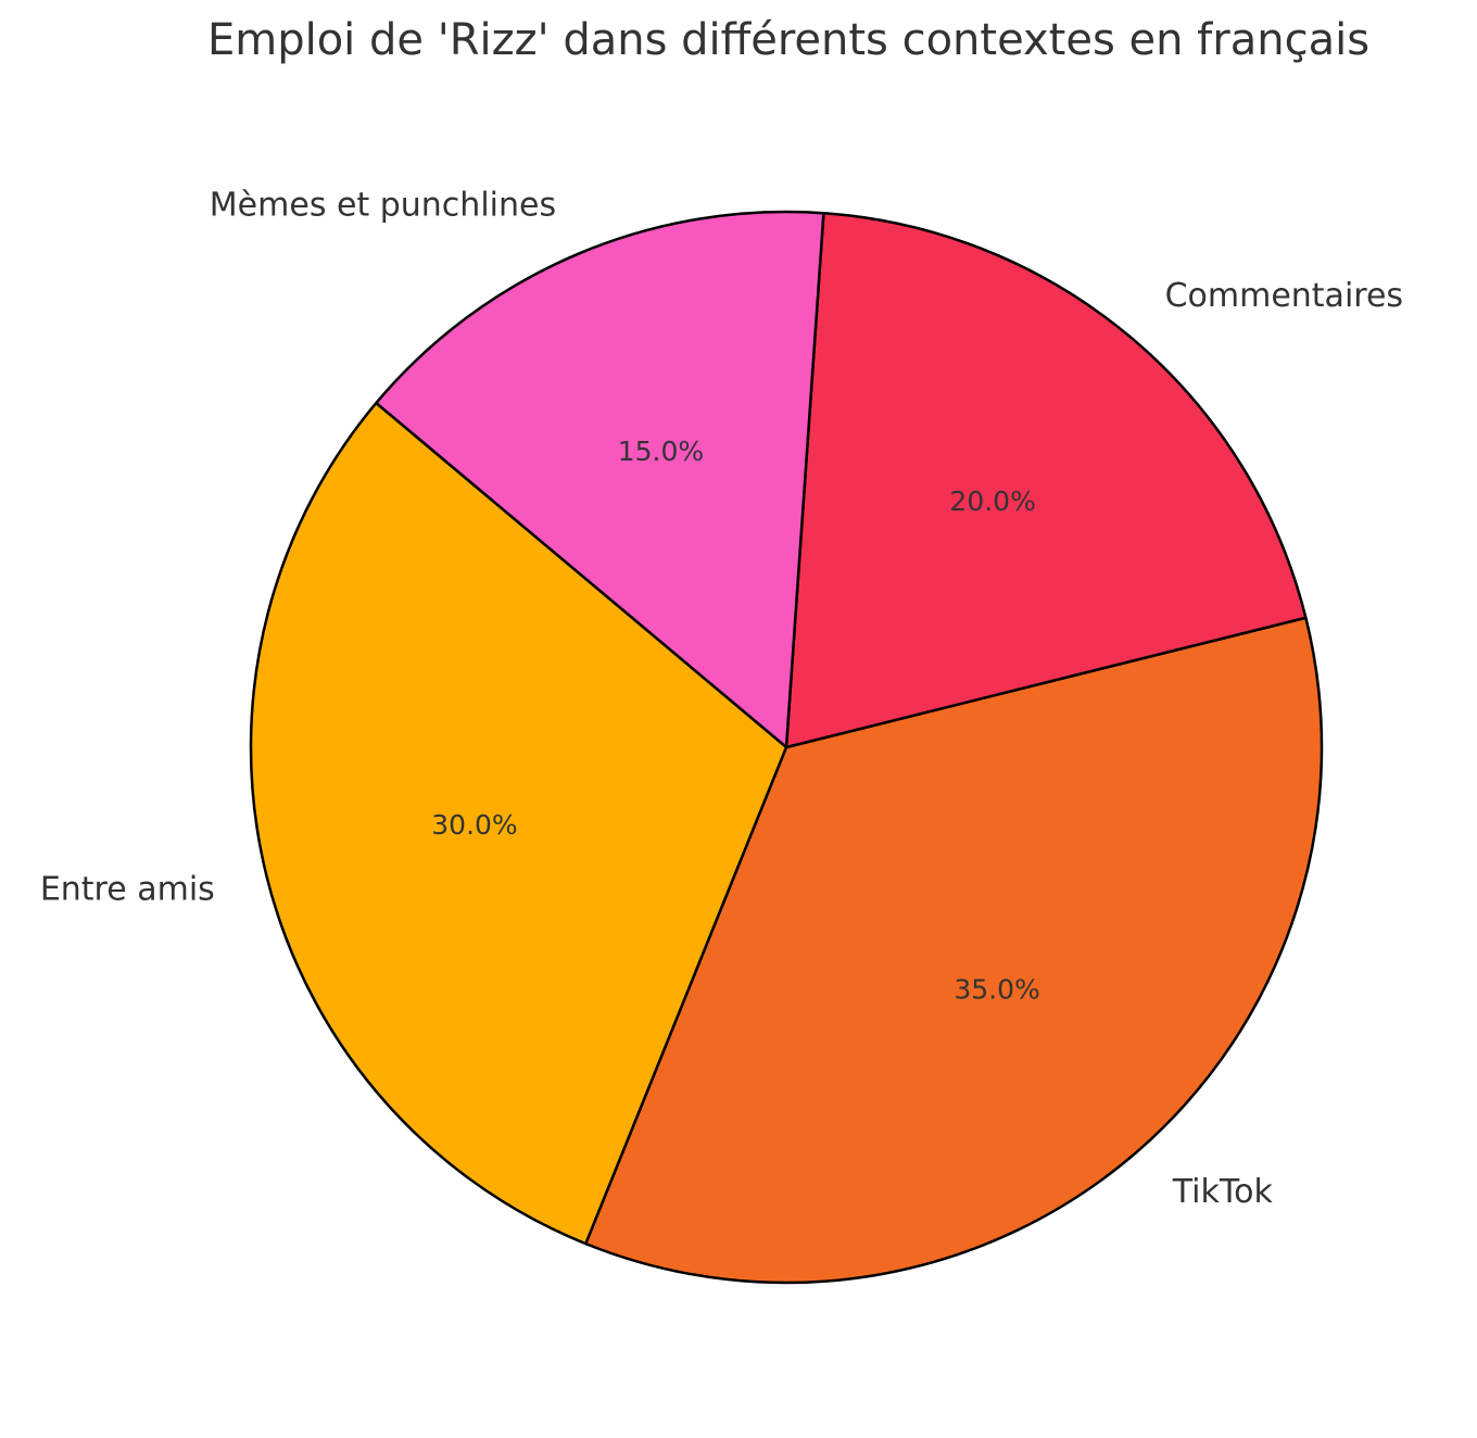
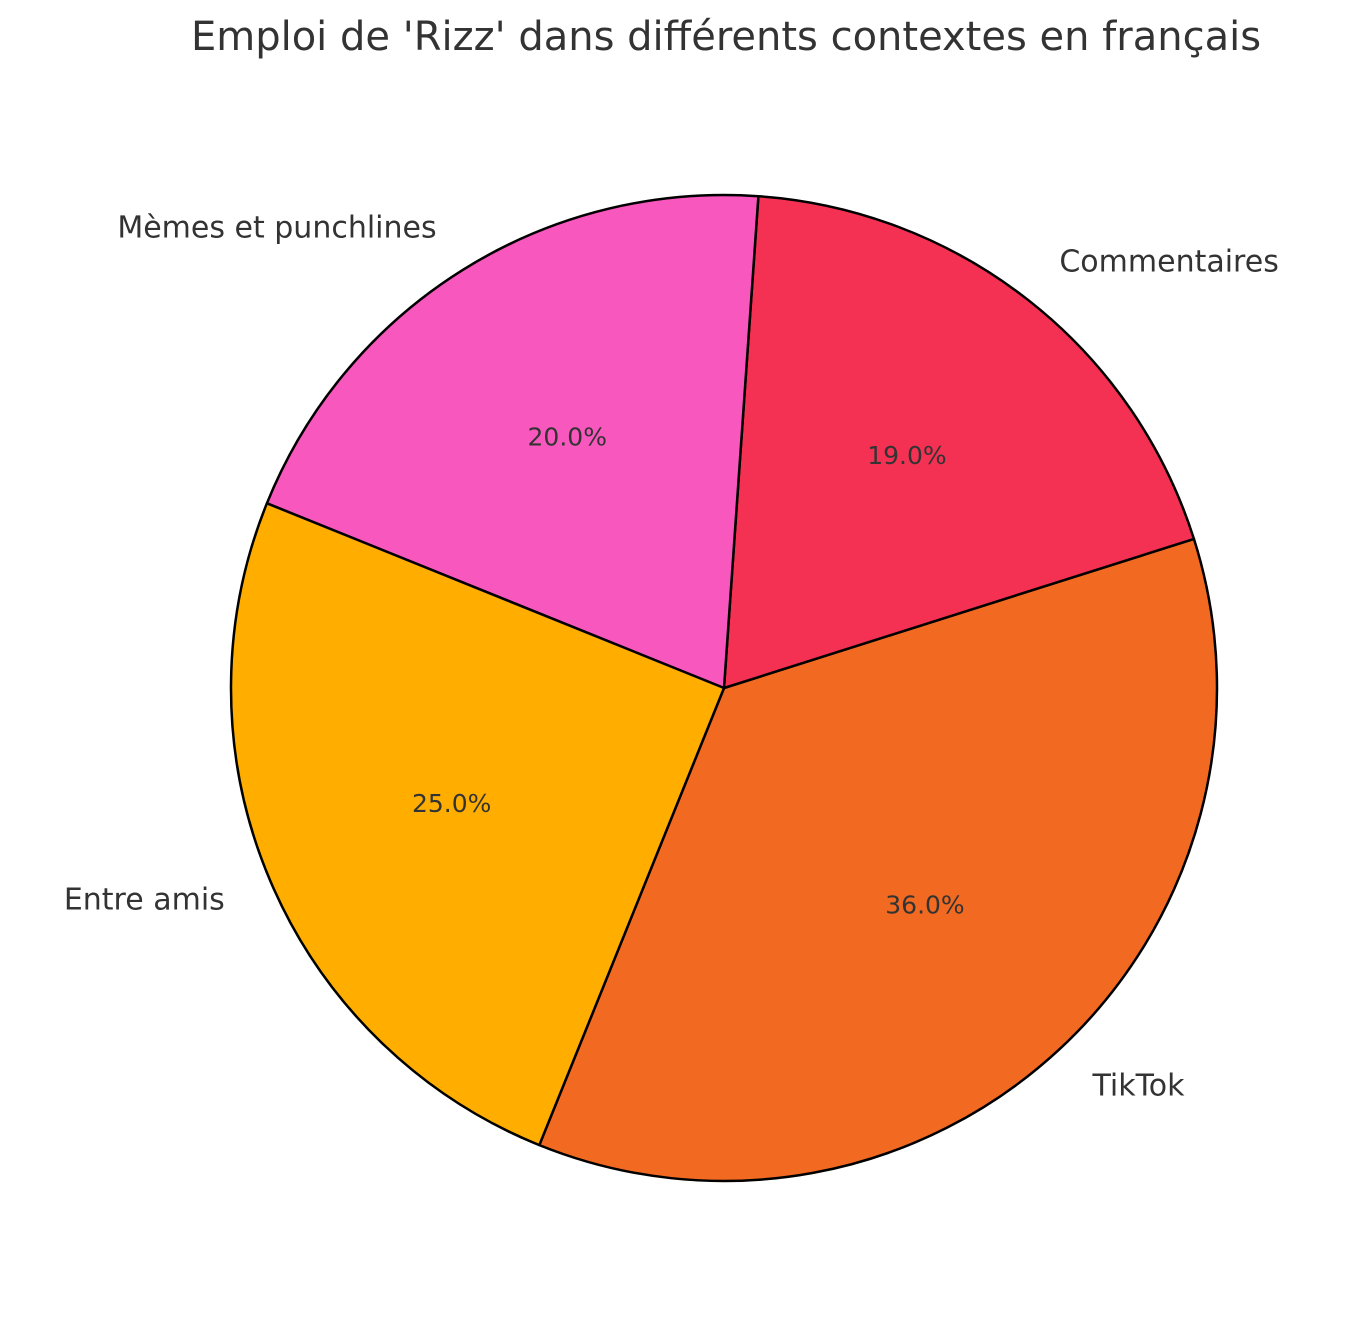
TikTok: 35.0% -> 36.0%
Commentaires: 20.0% -> 19.0%
Mèmes et punchlines: 15.0% -> 20.0%
Entre amis: 30.0% -> 25.0%
